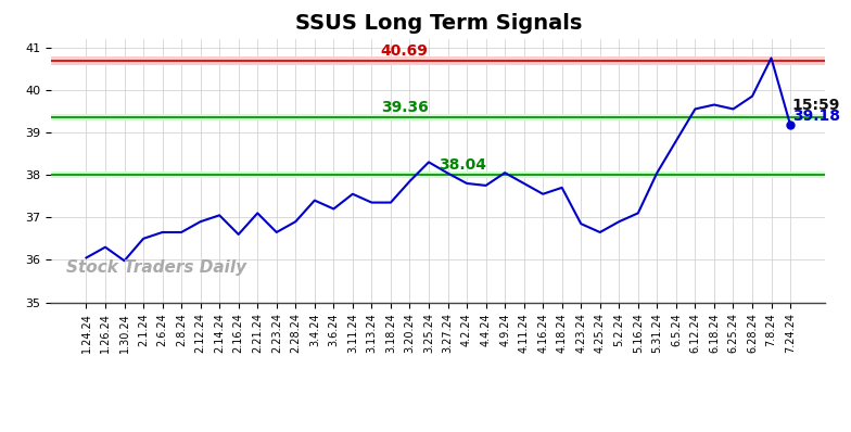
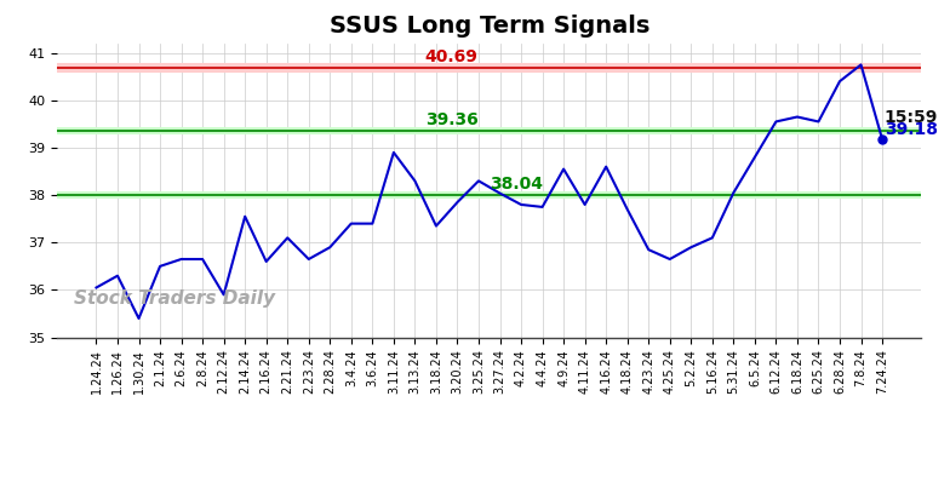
1.30.24: 35.98 -> 35.40
2.12.24: 36.90 -> 35.90
2.14.24: 37.05 -> 37.55
3.6.24: 37.20 -> 37.40
3.11.24: 37.55 -> 38.90
3.13.24: 37.35 -> 38.30
4.9.24: 38.05 -> 38.55
4.16.24: 37.55 -> 38.60
6.28.24: 39.85 -> 40.40
